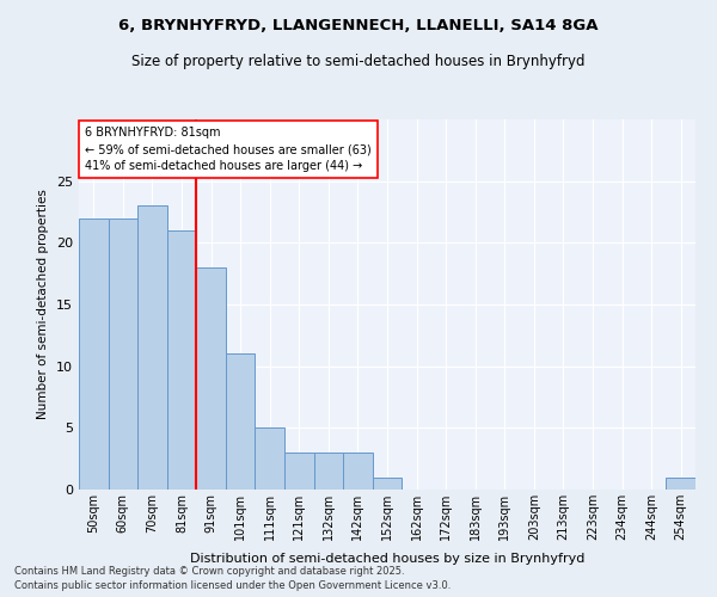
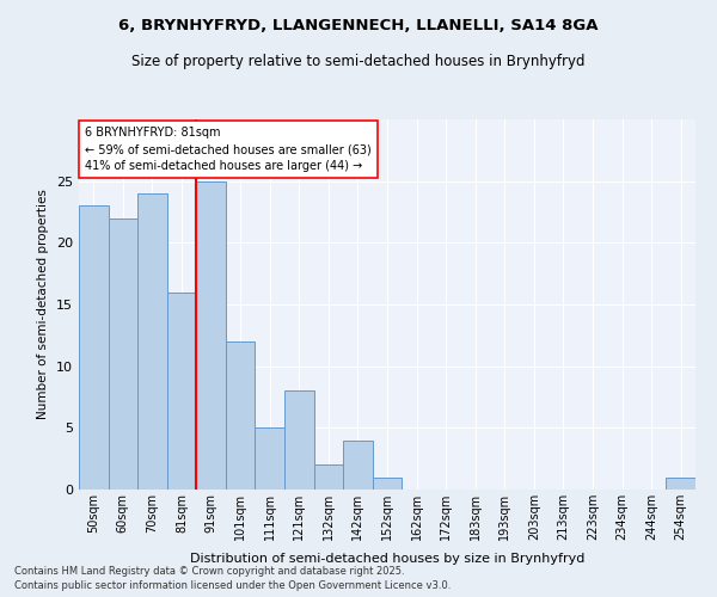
50sqm: 22 -> 23
70sqm: 23 -> 24
81sqm: 21 -> 16
91sqm: 18 -> 25
101sqm: 11 -> 12
121sqm: 3 -> 8
132sqm: 3 -> 2
142sqm: 3 -> 4
